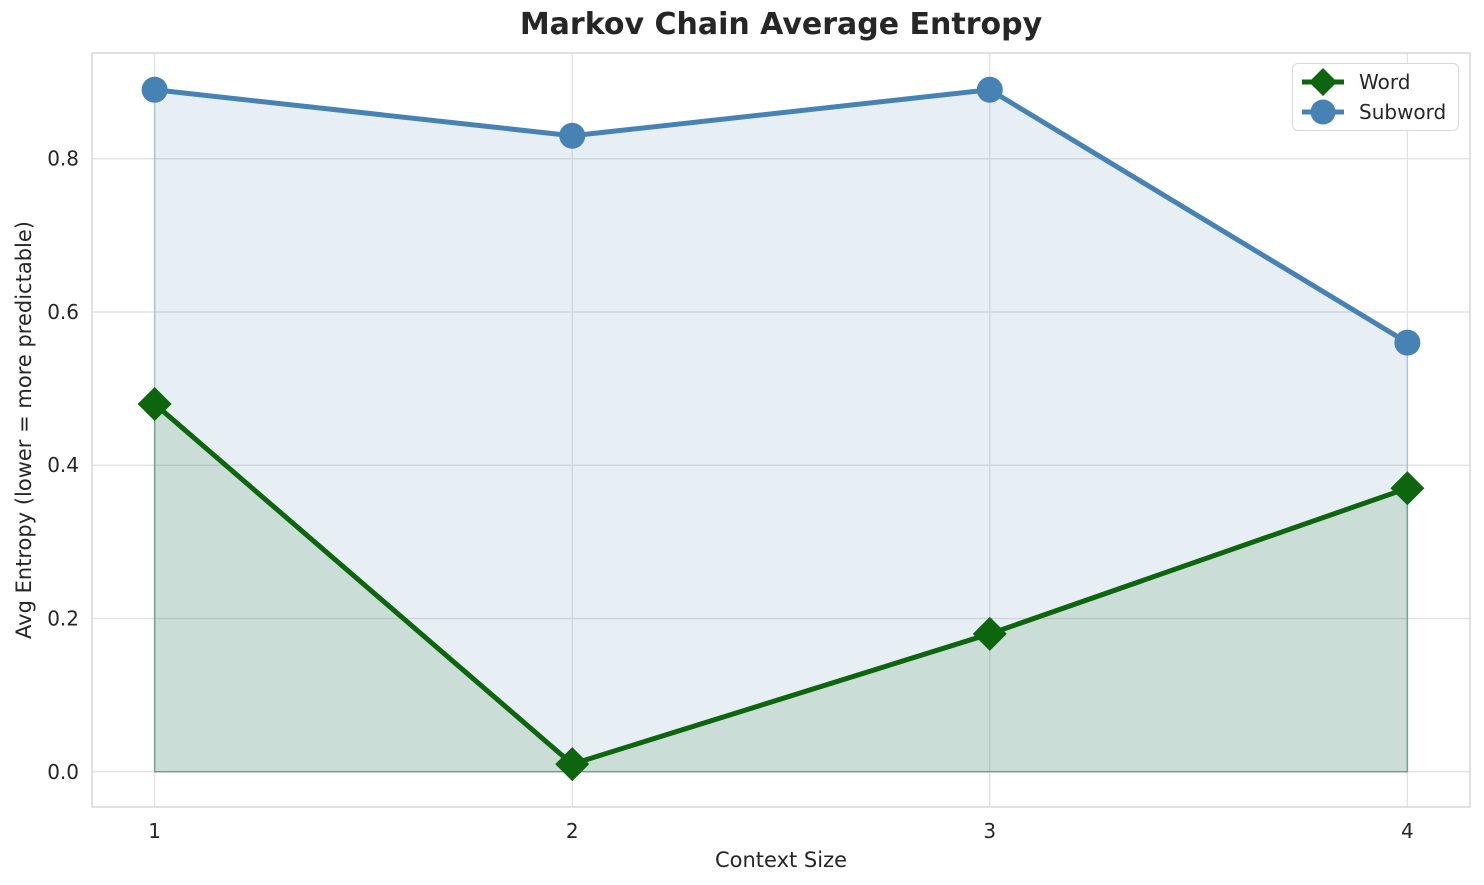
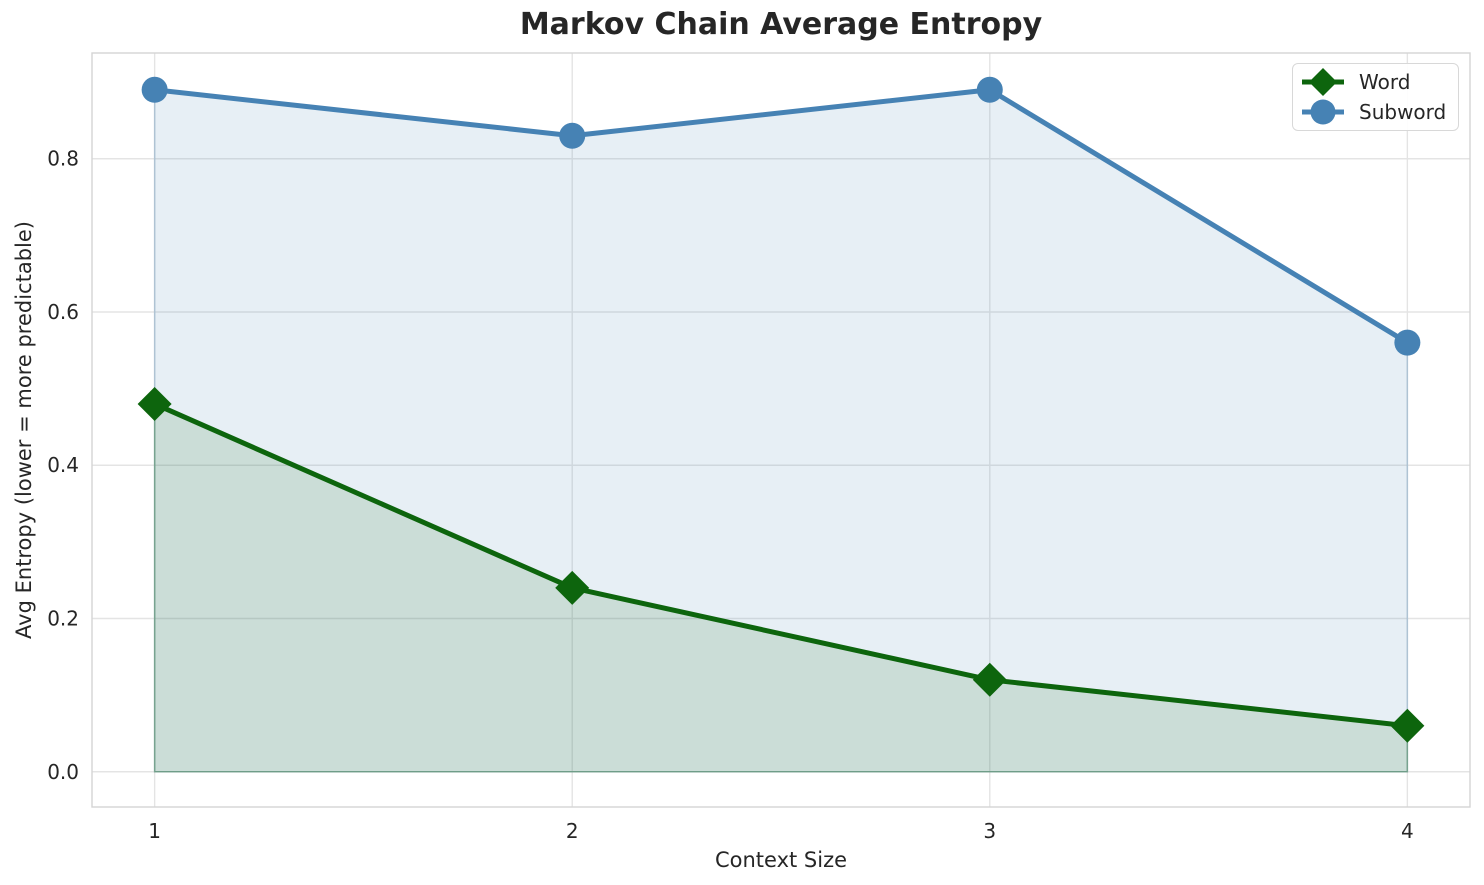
Word/2: 0.01 -> 0.24
Word/3: 0.18 -> 0.12
Word/4: 0.37 -> 0.06
